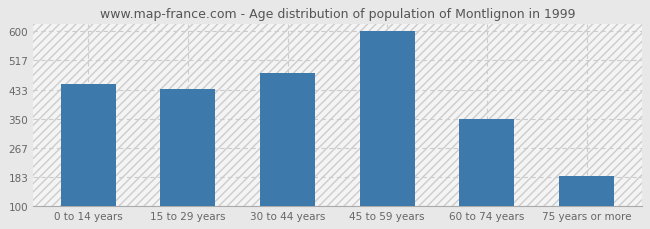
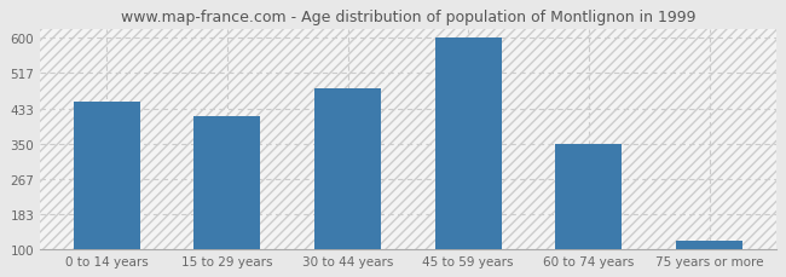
15 to 29 years: 435 -> 415
75 years or more: 185 -> 120
